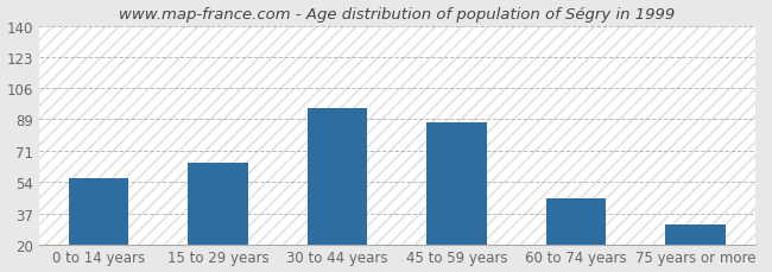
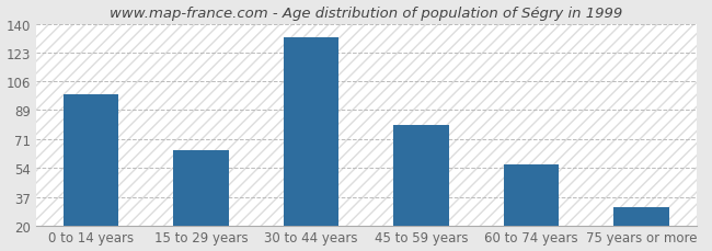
0 to 14 years: 56 -> 98
30 to 44 years: 95 -> 132
45 to 59 years: 87 -> 80
60 to 74 years: 45 -> 56
